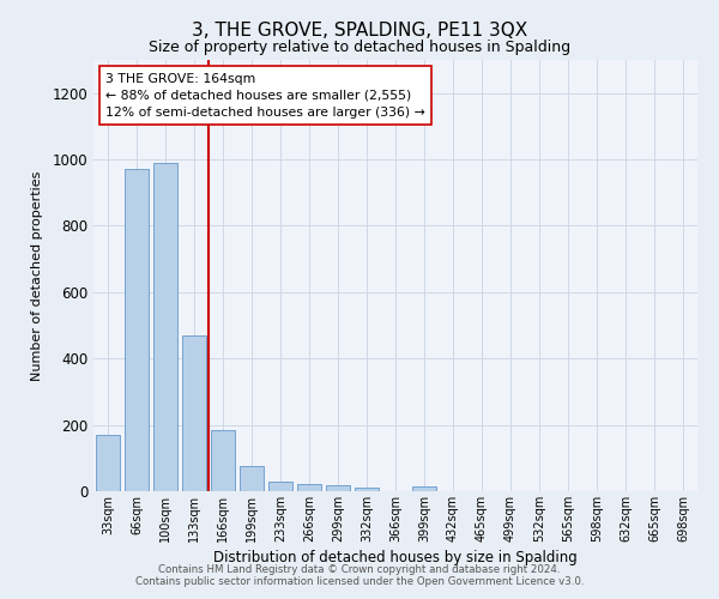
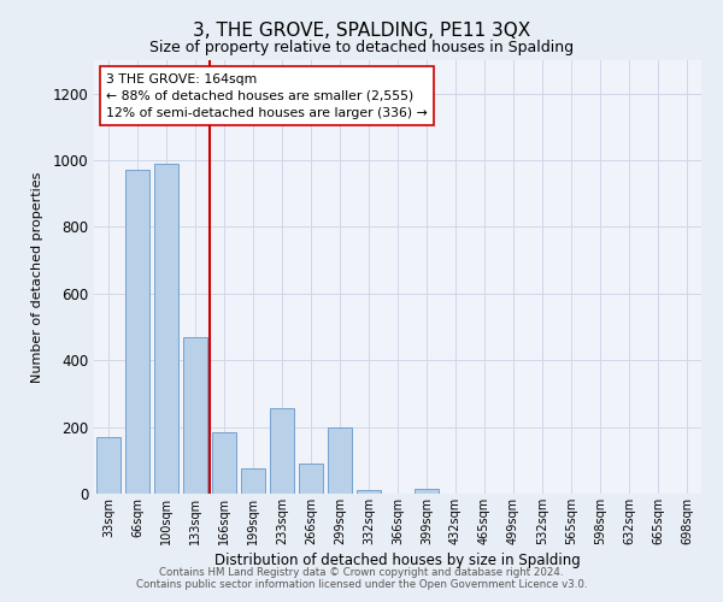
233sqm: 30 -> 255
266sqm: 22 -> 90
299sqm: 18 -> 200
